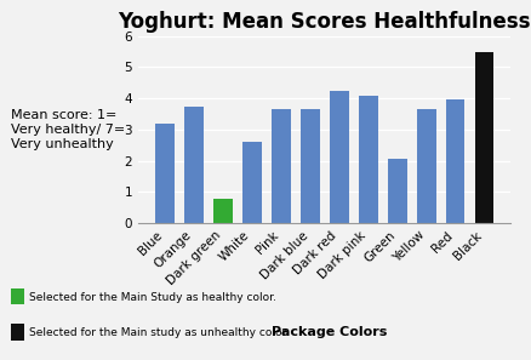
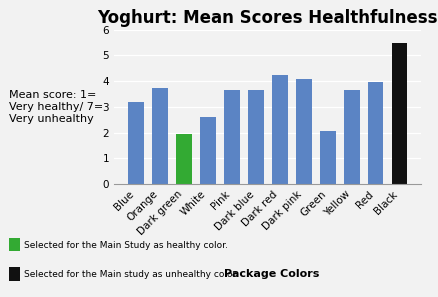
Dark green: 0.80 -> 1.95
